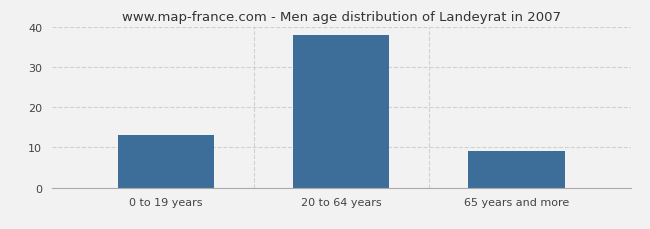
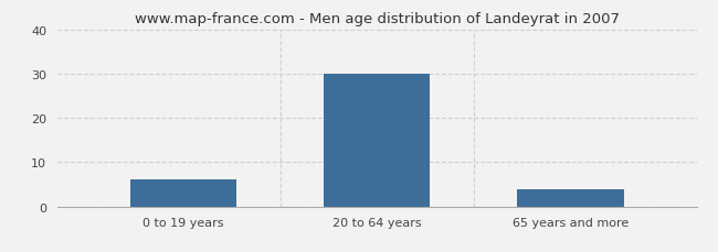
0 to 19 years: 13 -> 6
20 to 64 years: 38 -> 30
65 years and more: 9 -> 4
